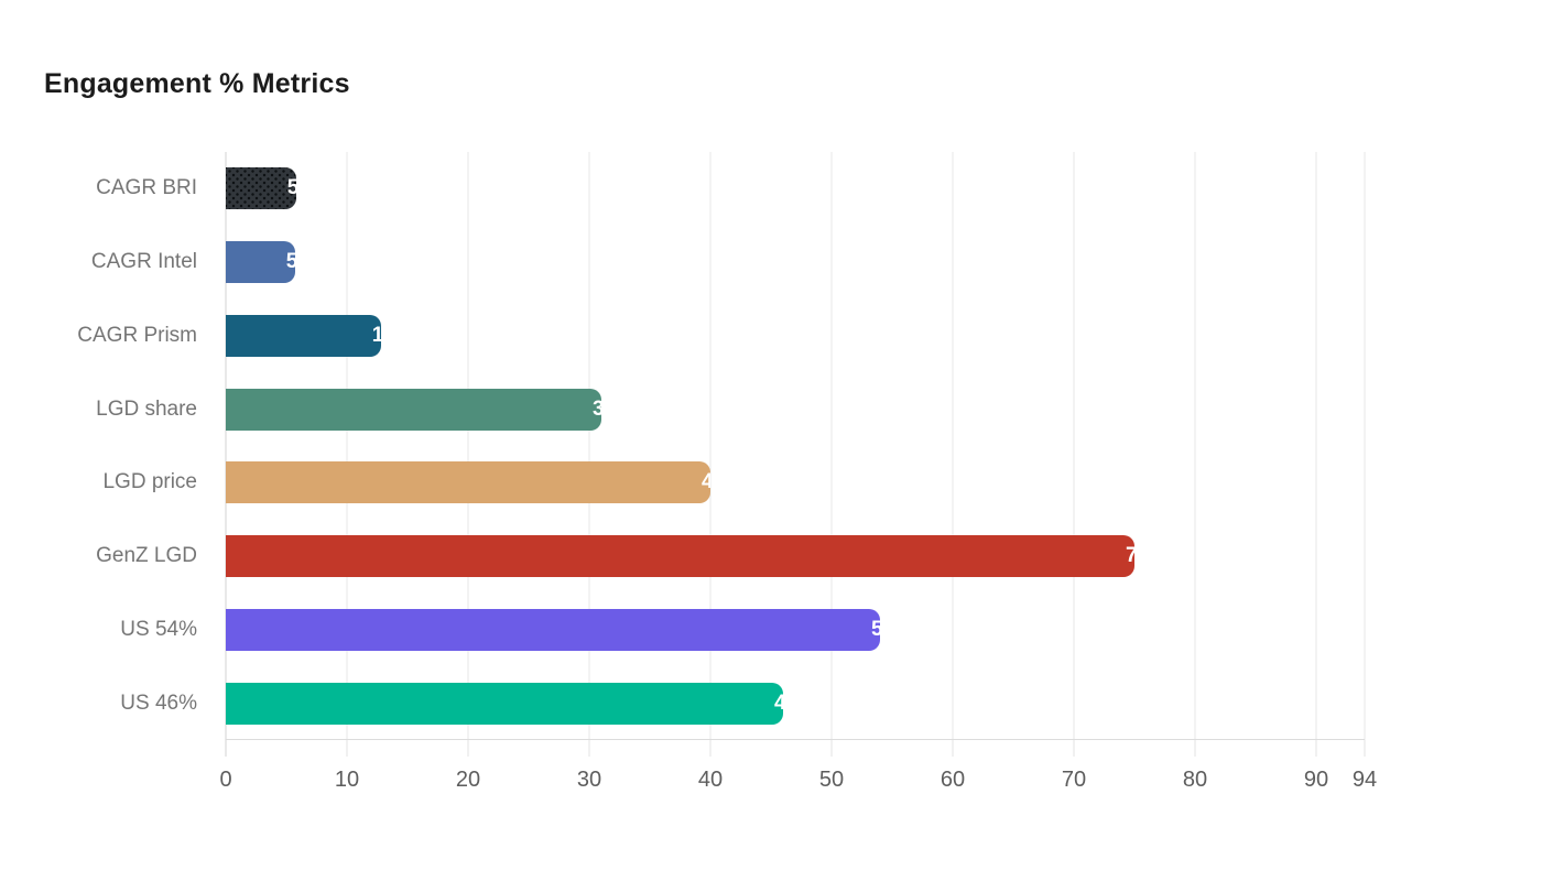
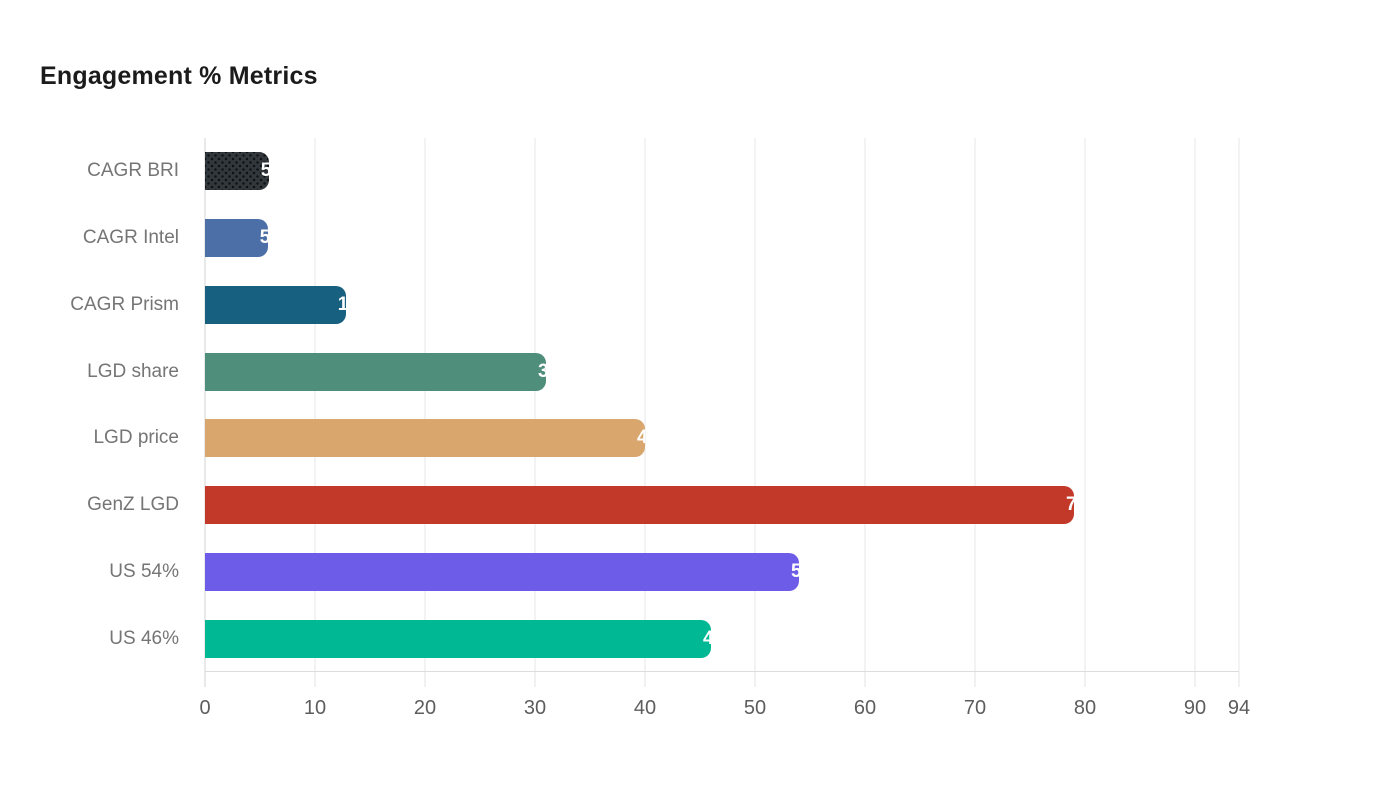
GenZ LGD: 75 -> 79
